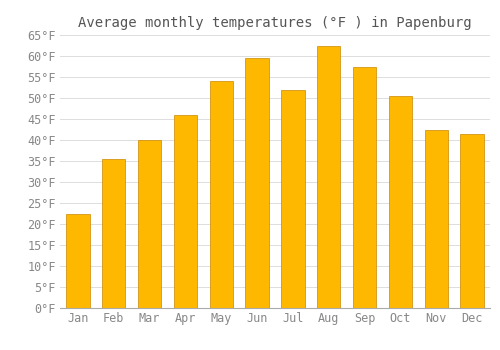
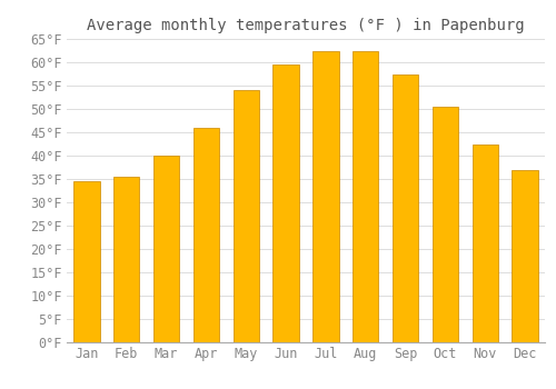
Jan: 22.5°F -> 34.5°F
Jul: 52.0°F -> 62.5°F
Dec: 41.5°F -> 37.0°F
